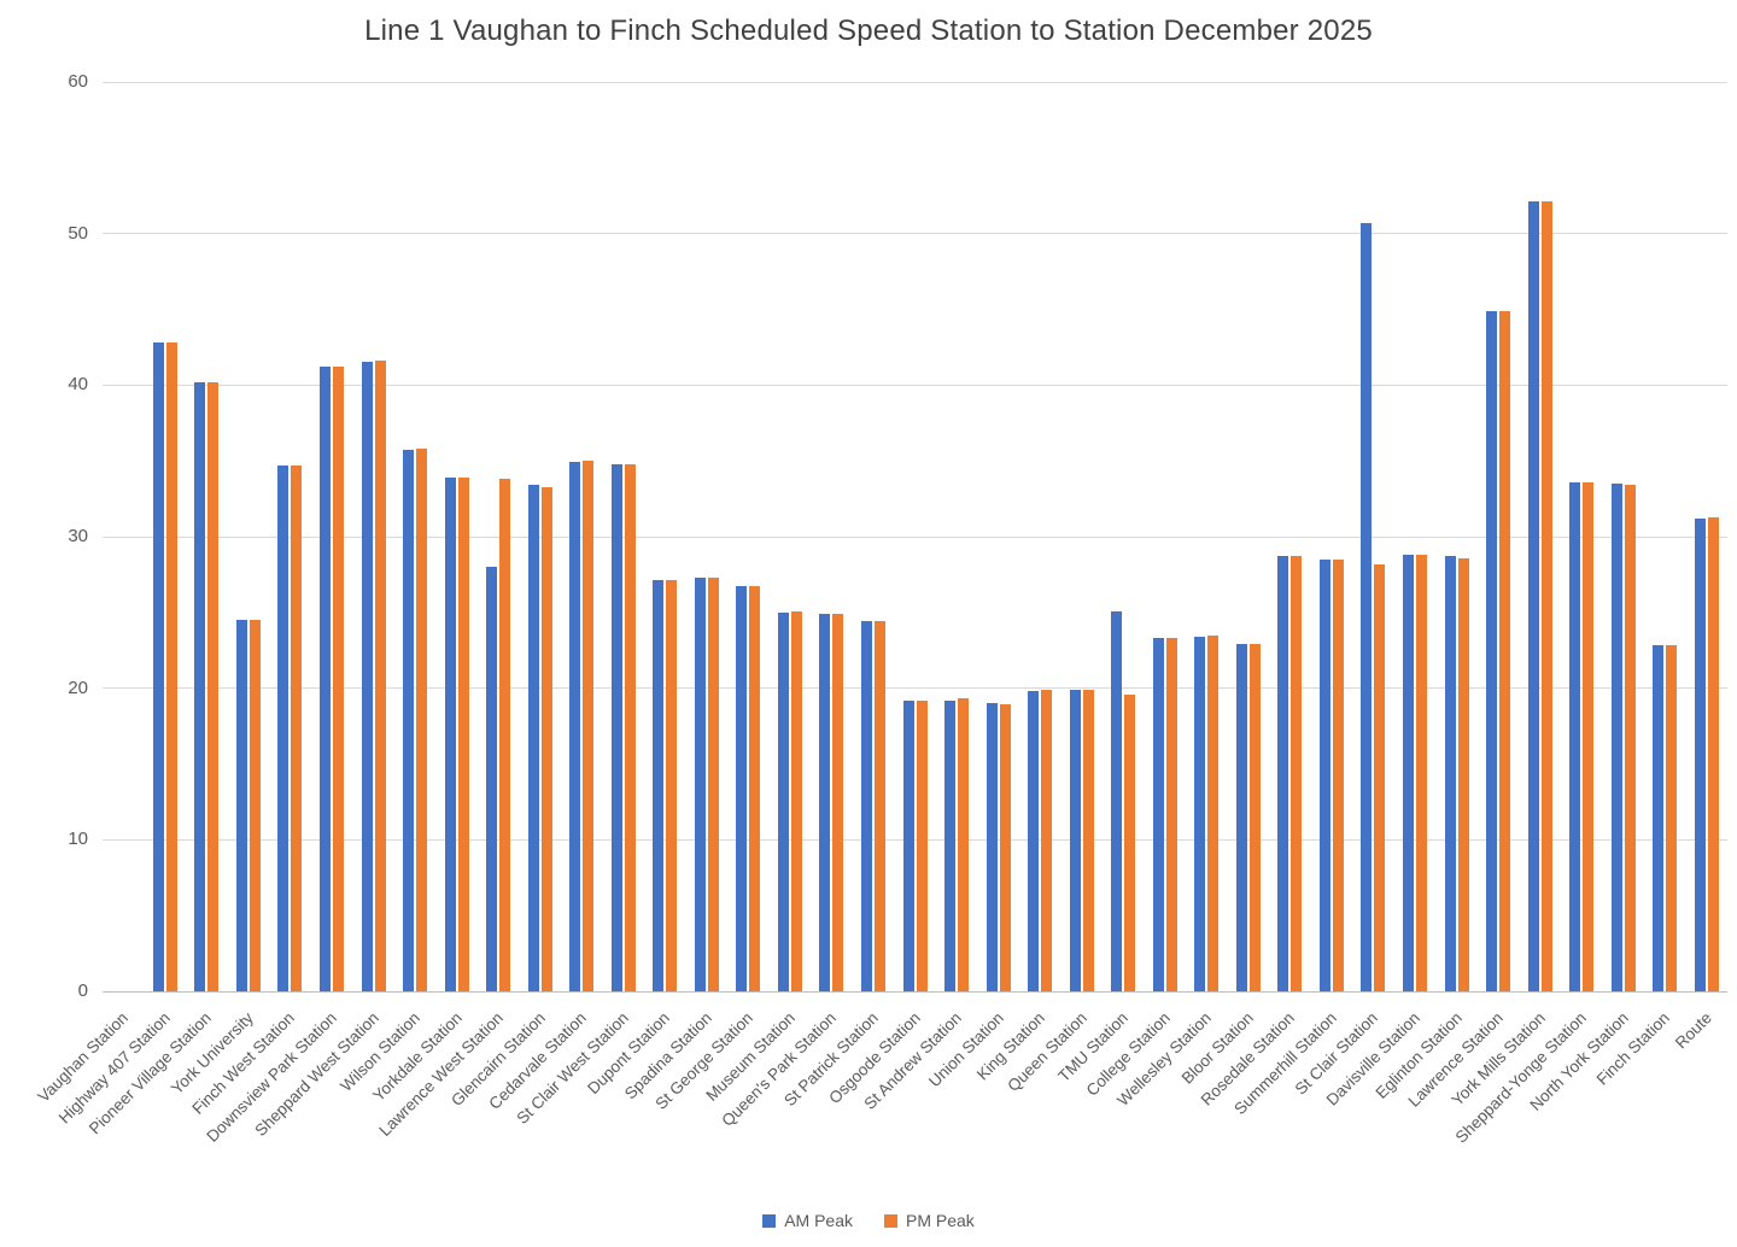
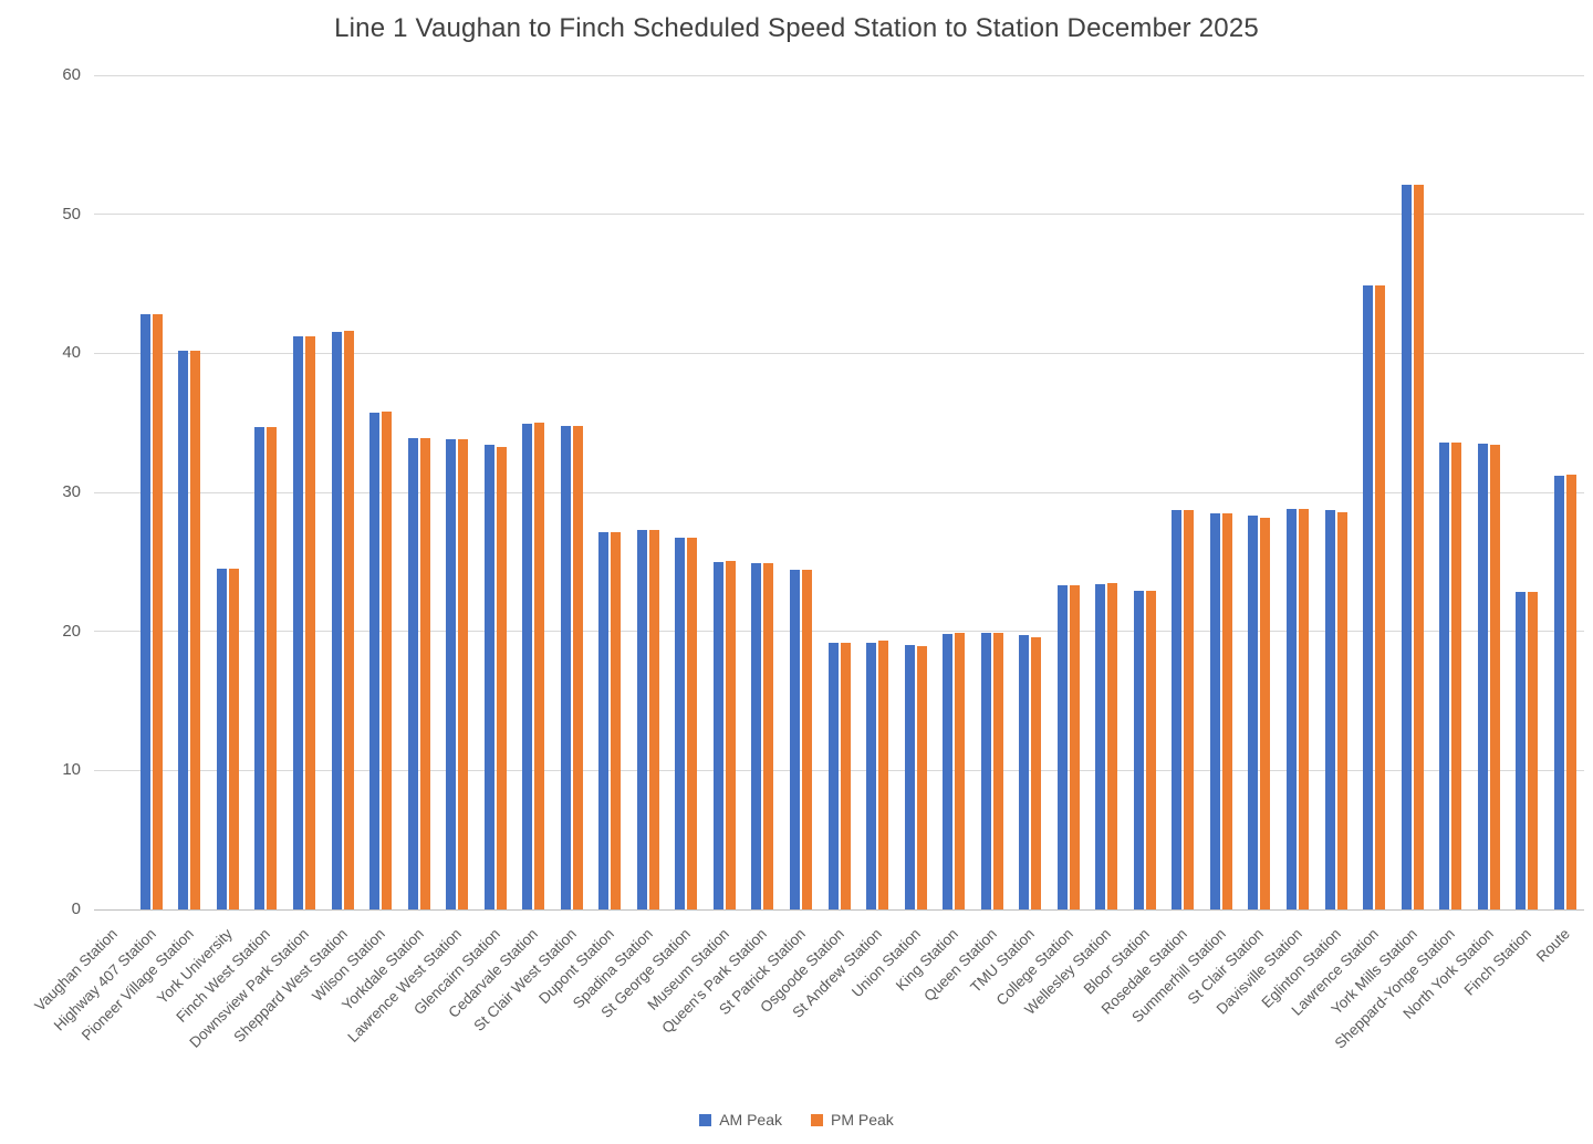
AM Peak/Lawrence West Station: 28.0 -> 33.8
AM Peak/TMU Station: 25.1 -> 19.7
AM Peak/St Clair Station: 50.7 -> 28.3
